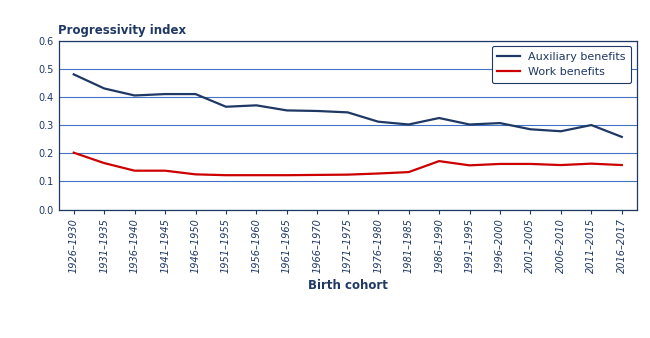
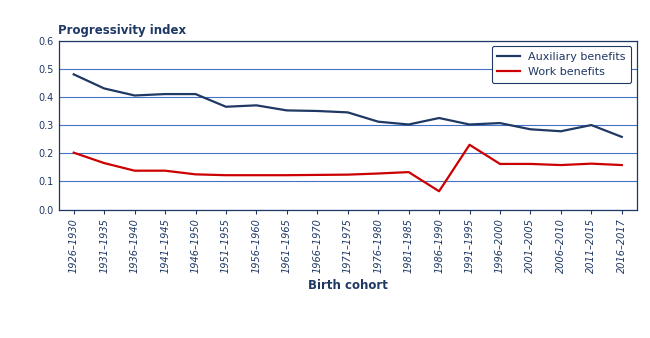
Work benefits/1986–1990: 0.172 -> 0.065
Work benefits/1991–1995: 0.157 -> 0.230
